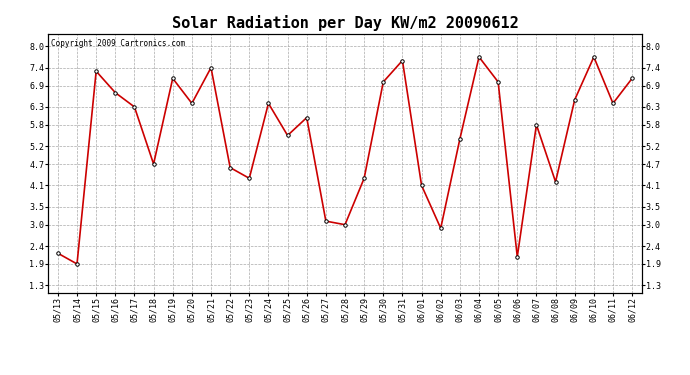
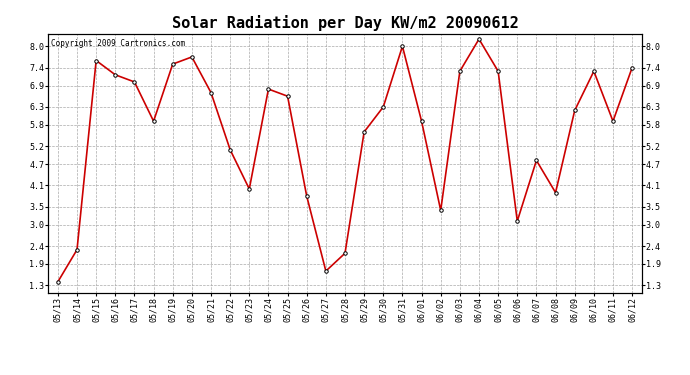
05/13: 2.2 -> 1.4
05/14: 1.9 -> 2.3
05/15: 7.3 -> 7.6
05/16: 6.7 -> 7.2
05/17: 6.3 -> 7.0
05/18: 4.7 -> 5.9
05/19: 7.1 -> 7.5
05/20: 6.4 -> 7.7
05/21: 7.4 -> 6.7
05/22: 4.6 -> 5.1
05/23: 4.3 -> 4.0
05/24: 6.4 -> 6.8
05/25: 5.5 -> 6.6
05/26: 6.0 -> 3.8
05/27: 3.1 -> 1.7
05/28: 3.0 -> 2.2
05/29: 4.3 -> 5.6
05/30: 7.0 -> 6.3
05/31: 7.6 -> 8.0
06/01: 4.1 -> 5.9
06/02: 2.9 -> 3.4
06/03: 5.4 -> 7.3
06/04: 7.7 -> 8.2
06/05: 7.0 -> 7.3
06/06: 2.1 -> 3.1
06/07: 5.8 -> 4.8
06/08: 4.2 -> 3.9
06/09: 6.5 -> 6.2
06/10: 7.7 -> 7.3
06/11: 6.4 -> 5.9
06/12: 7.1 -> 7.4
